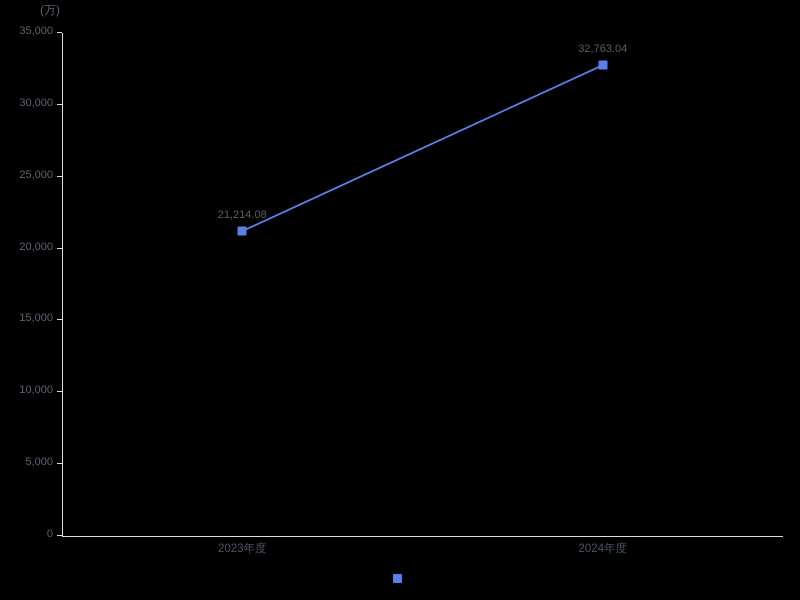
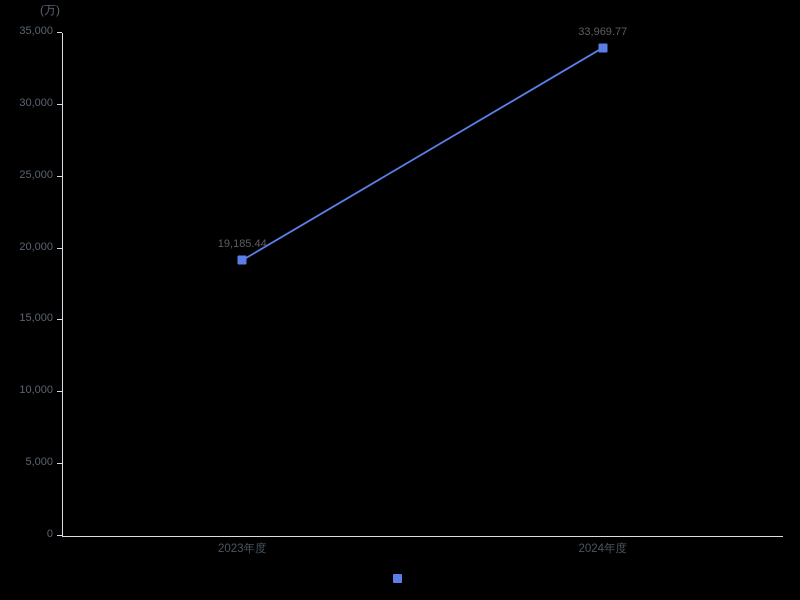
2023年度: 21,214.08 -> 19,185.44
2024年度: 32,763.04 -> 33,969.77
